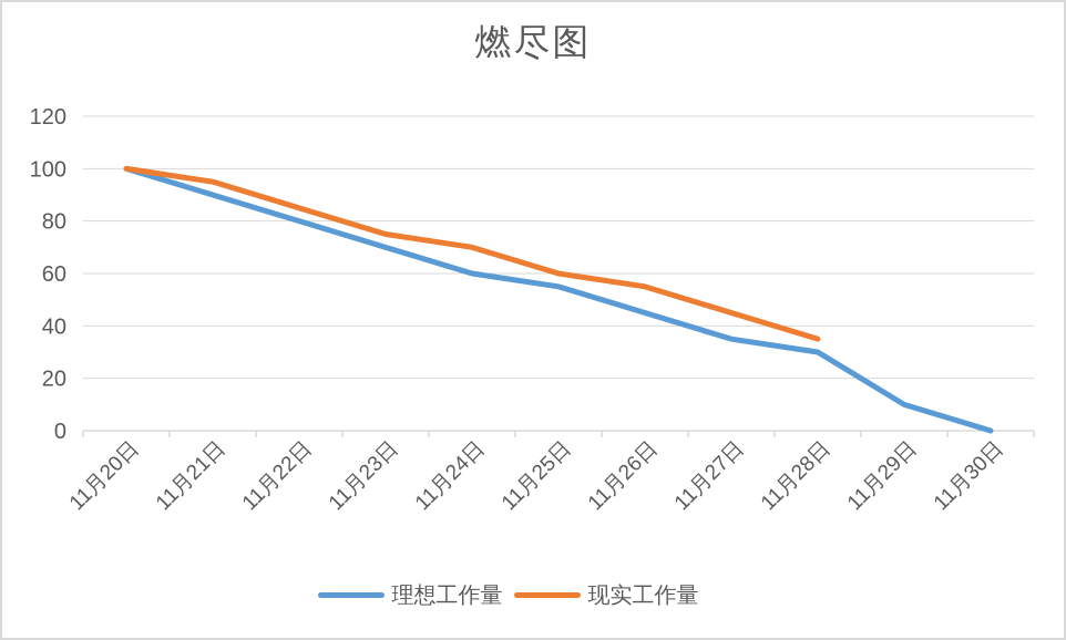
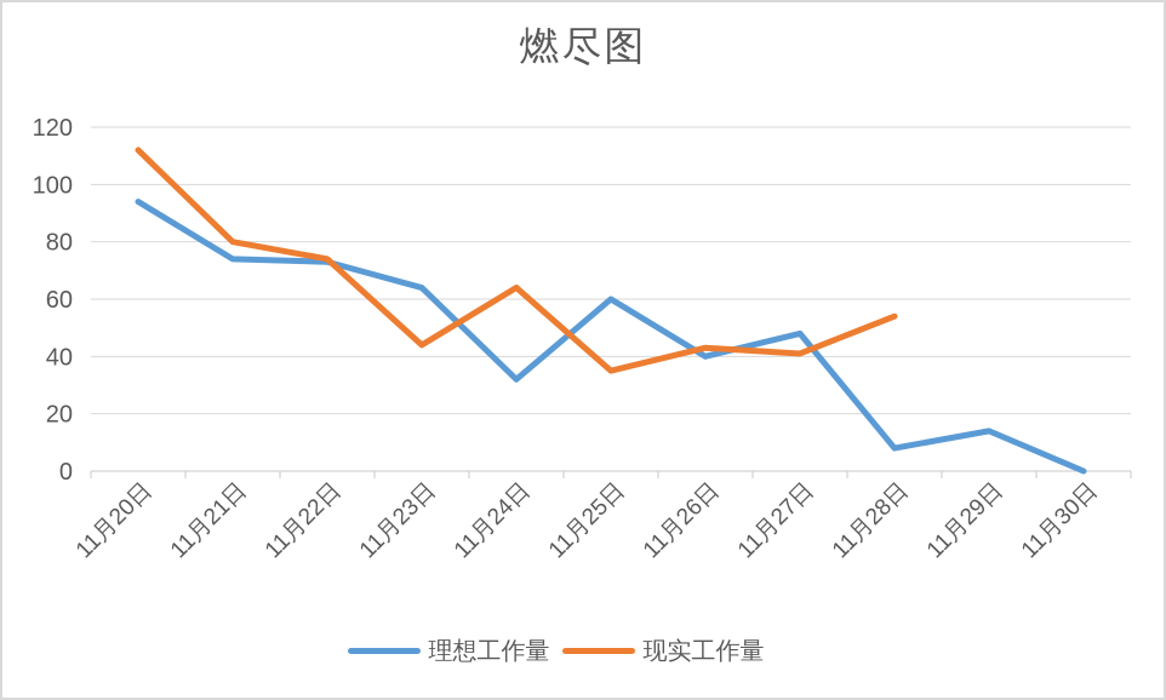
理想工作量/11月20日: 100 -> 94
现实工作量/11月20日: 100 -> 112
理想工作量/11月21日: 90 -> 74
现实工作量/11月21日: 95 -> 80
理想工作量/11月22日: 80 -> 73
现实工作量/11月22日: 85 -> 74
理想工作量/11月23日: 70 -> 64
现实工作量/11月23日: 75 -> 44
理想工作量/11月24日: 60 -> 32
现实工作量/11月24日: 70 -> 64
理想工作量/11月25日: 55 -> 60
现实工作量/11月25日: 60 -> 35
理想工作量/11月26日: 45 -> 40
现实工作量/11月26日: 55 -> 43
理想工作量/11月27日: 35 -> 48
现实工作量/11月27日: 45 -> 41
理想工作量/11月28日: 30 -> 8
现实工作量/11月28日: 35 -> 54
理想工作量/11月29日: 10 -> 14
